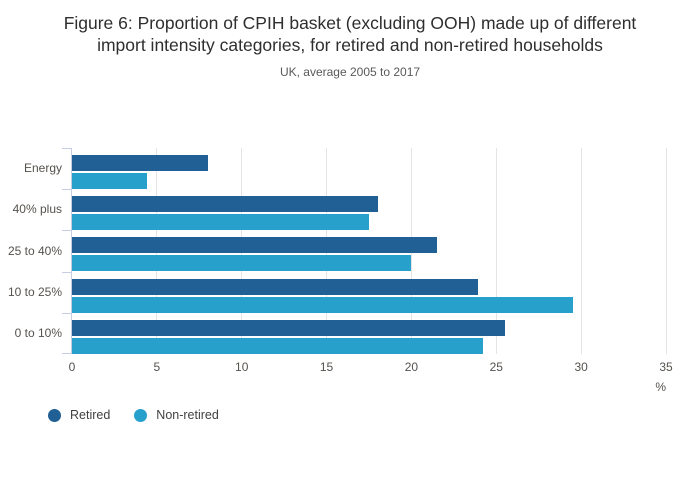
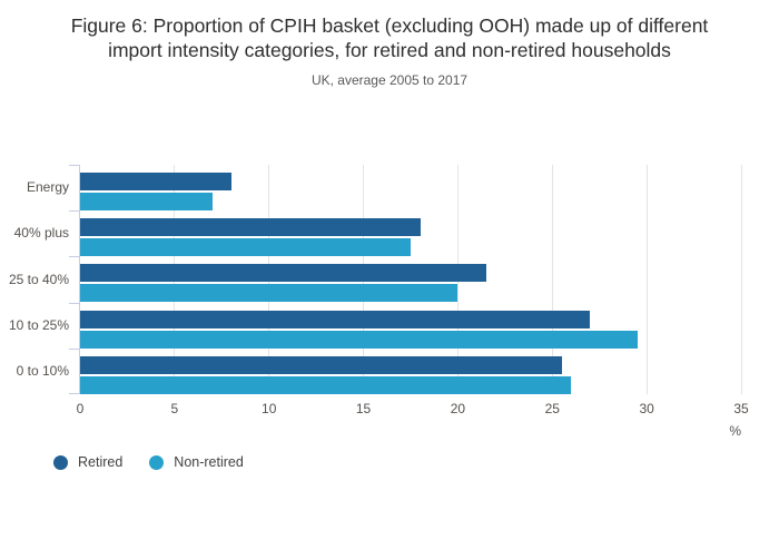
Non-retired/Energy: 4.4 -> 7.0
Retired/10 to 25%: 23.9 -> 27.0
Non-retired/0 to 10%: 24.2 -> 26.0
